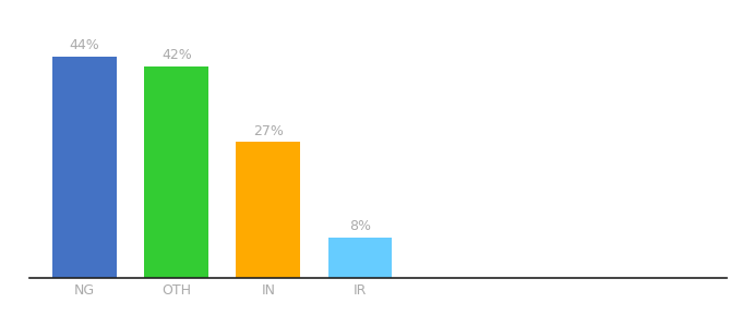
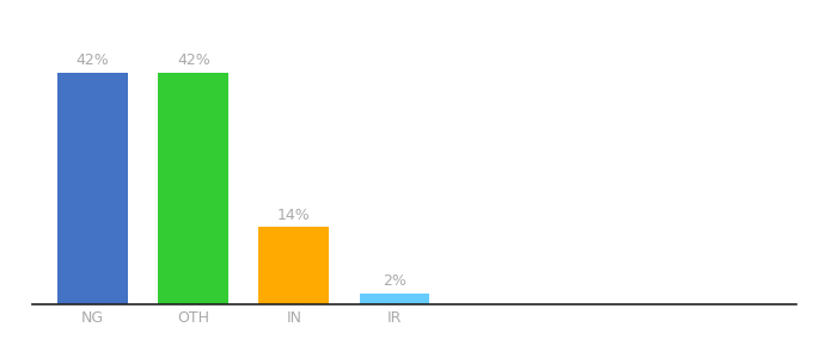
NG: 44% -> 42%
IN: 27% -> 14%
IR: 8% -> 2%
